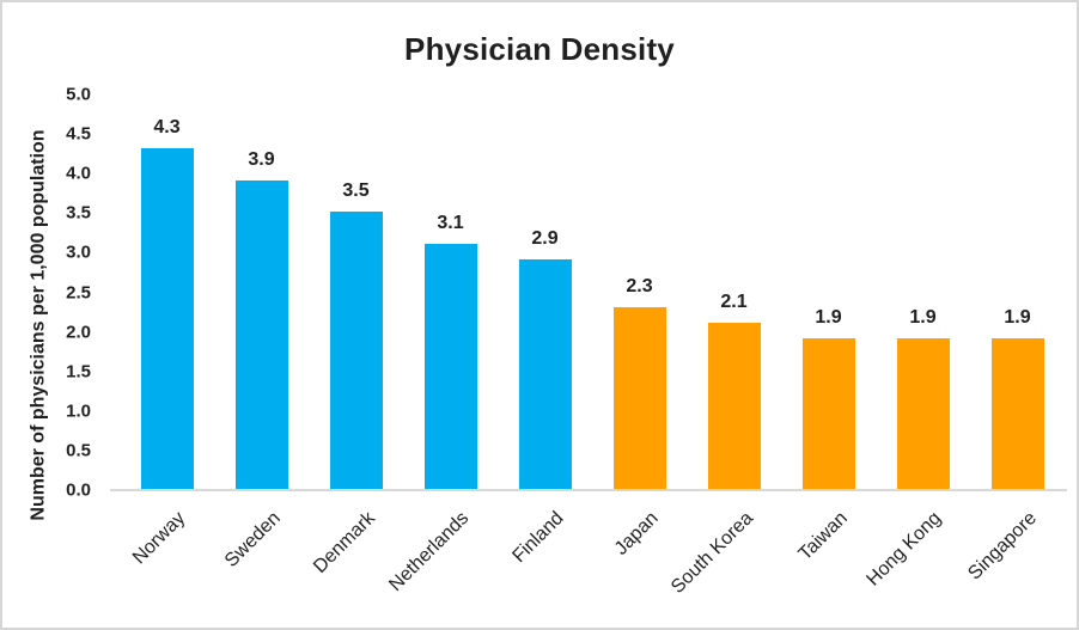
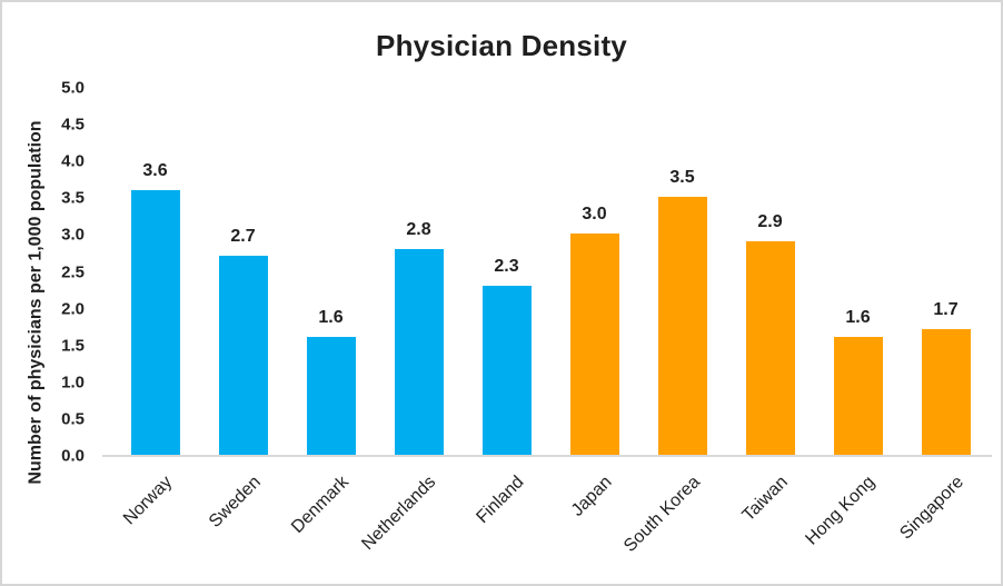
Norway: 4.3 -> 3.6
Sweden: 3.9 -> 2.7
Denmark: 3.5 -> 1.6
Netherlands: 3.1 -> 2.8
Finland: 2.9 -> 2.3
Japan: 2.3 -> 3.0
South Korea: 2.1 -> 3.5
Taiwan: 1.9 -> 2.9
Hong Kong: 1.9 -> 1.6
Singapore: 1.9 -> 1.7
